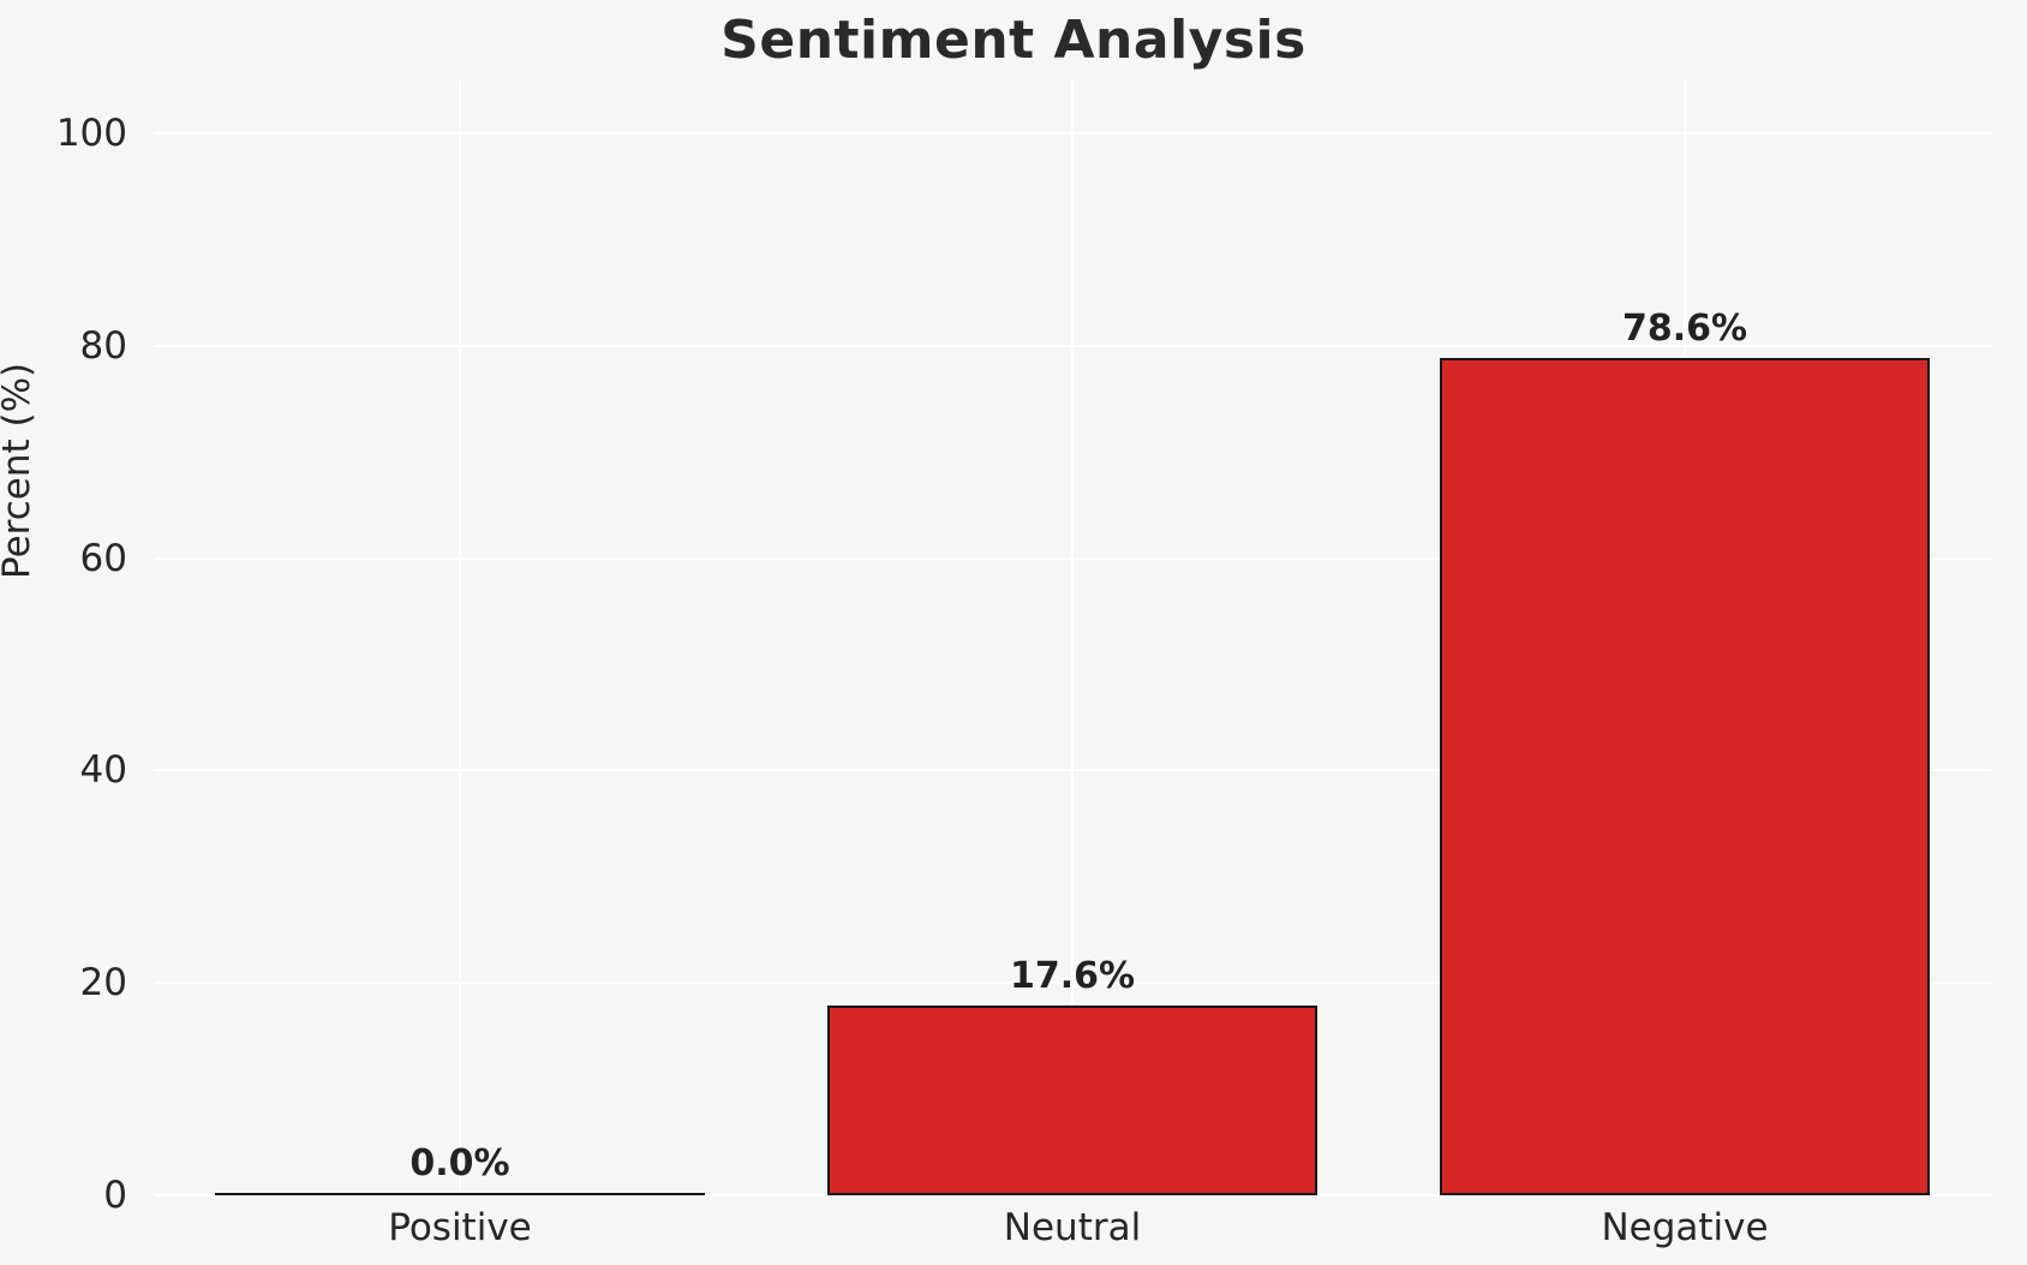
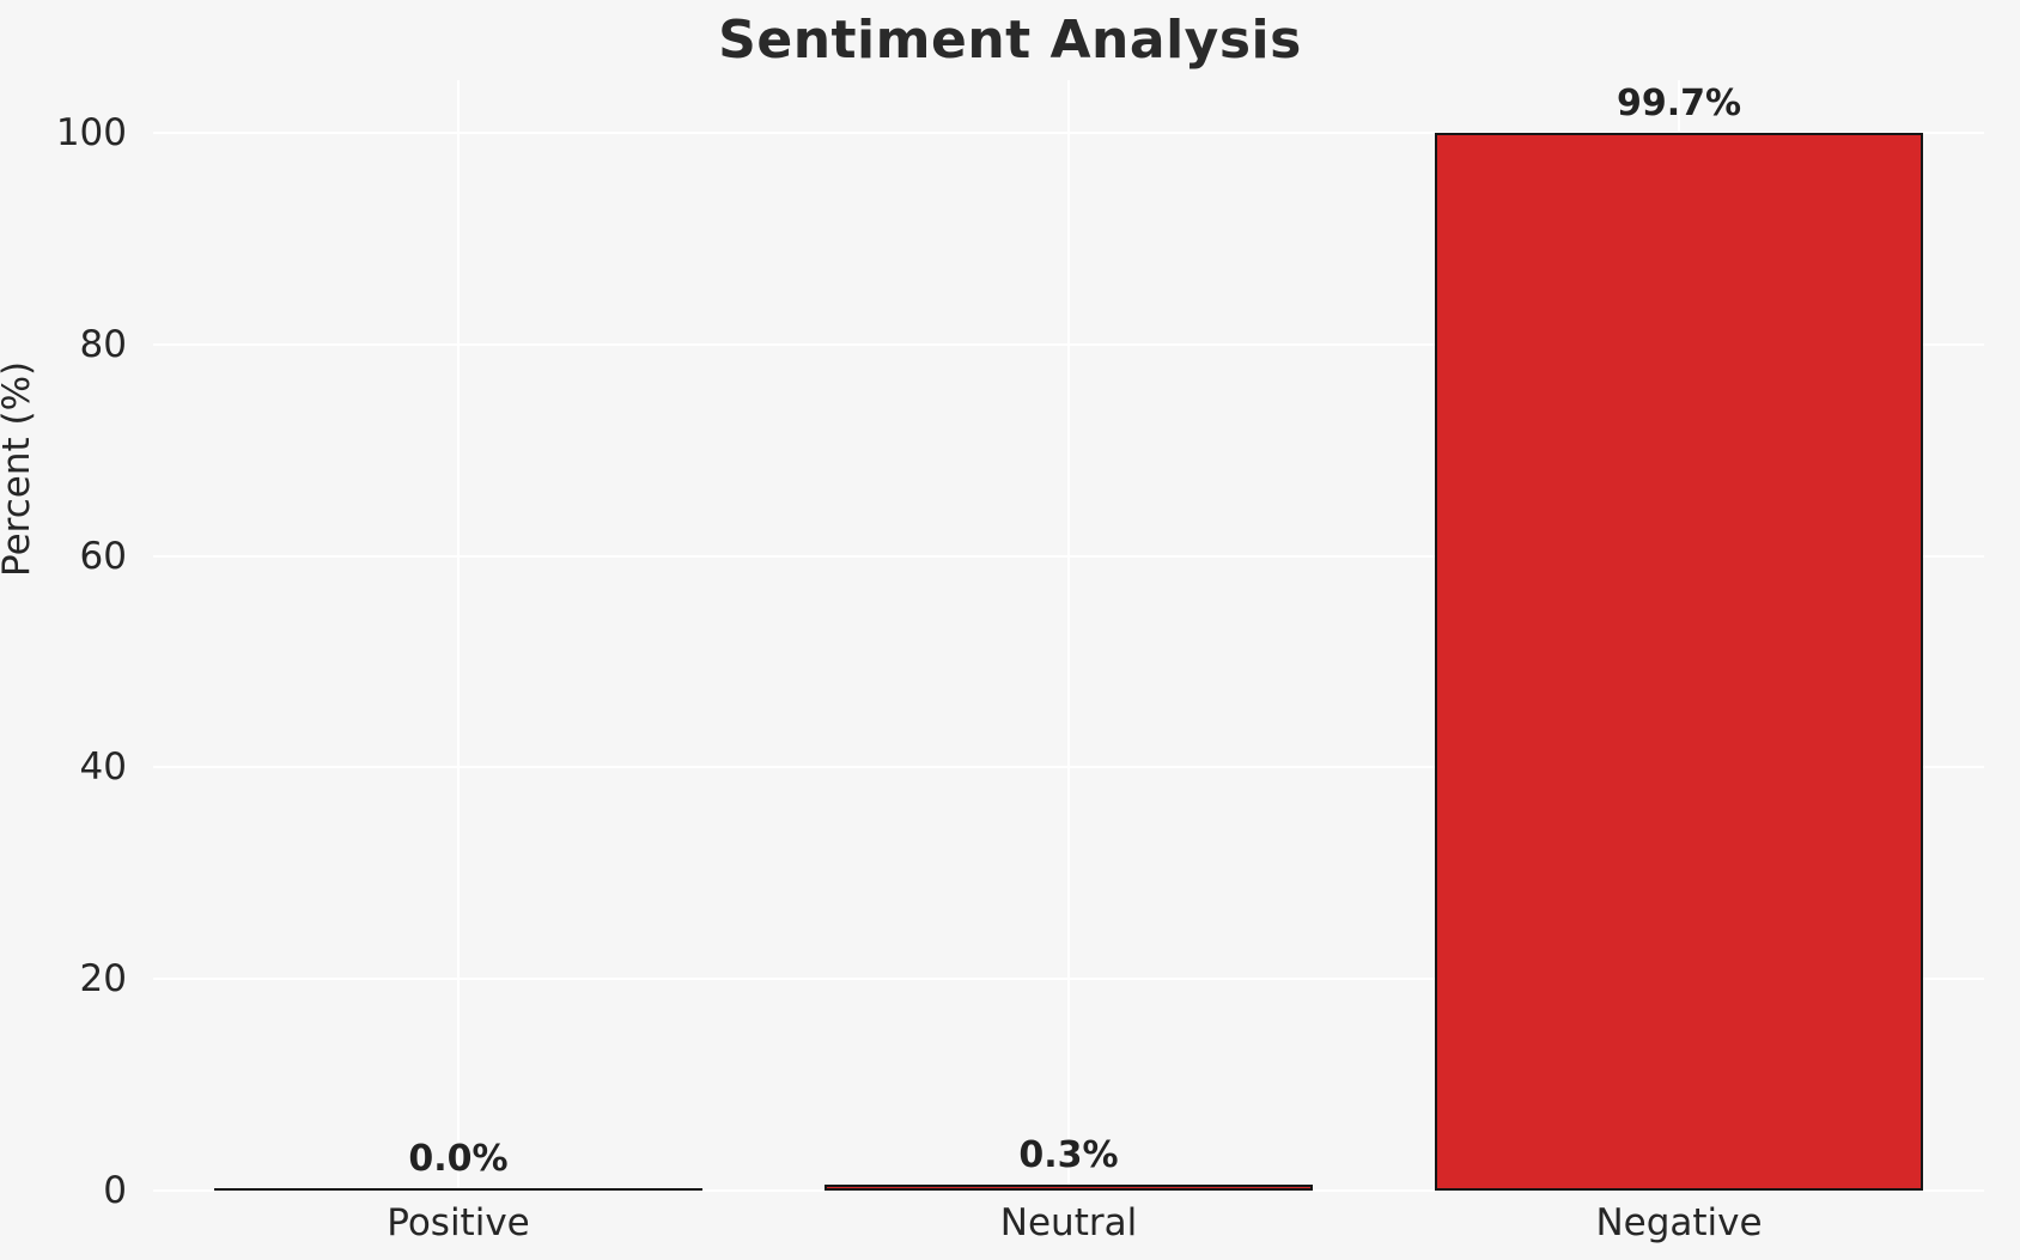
Neutral: 17.6% -> 0.3%
Negative: 78.6% -> 99.7%
